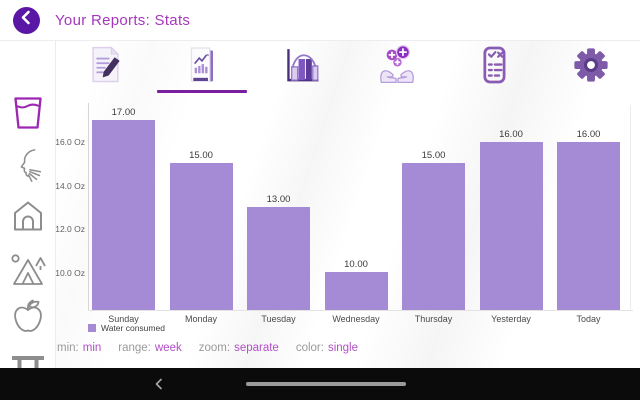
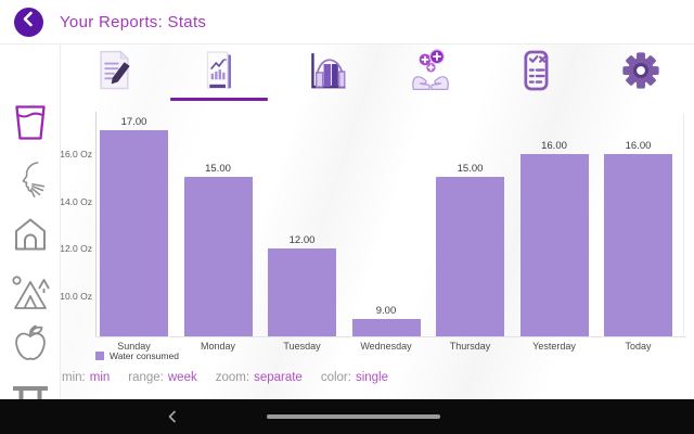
Tuesday: 13.00 -> 12.00
Wednesday: 10.00 -> 9.00
